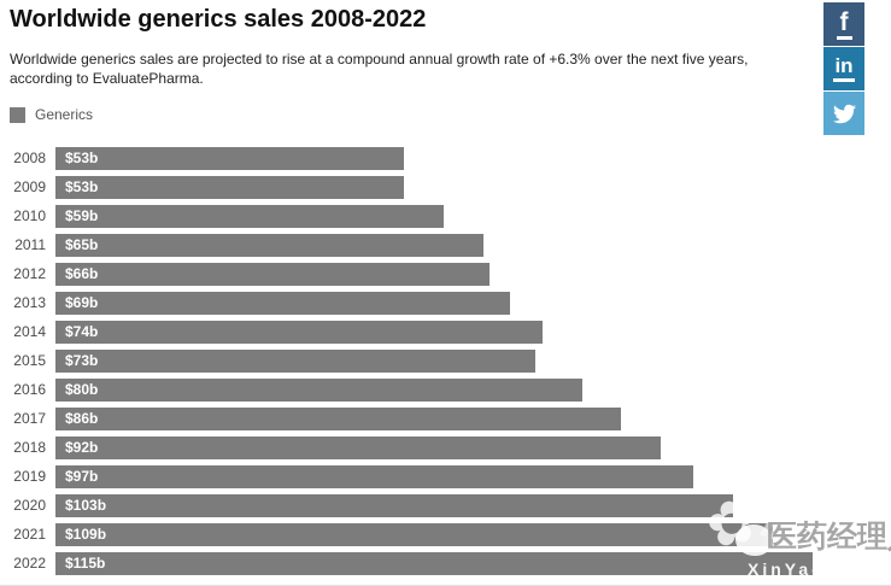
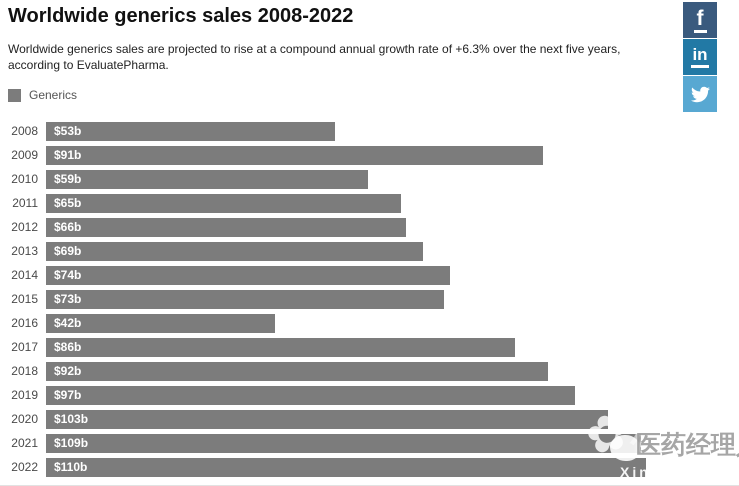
2009: $53b -> $91b
2016: $80b -> $42b
2022: $115b -> $110b
